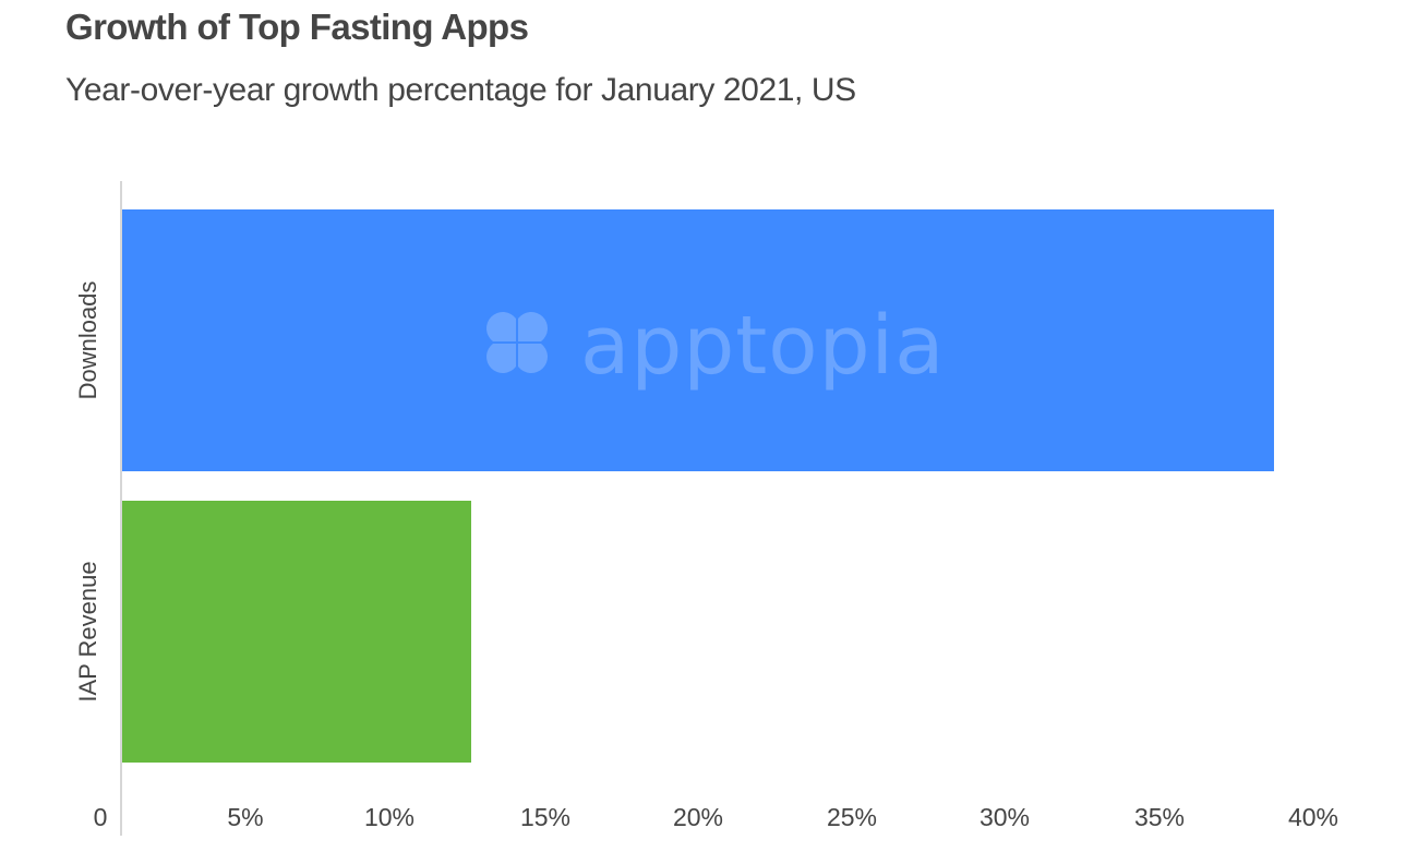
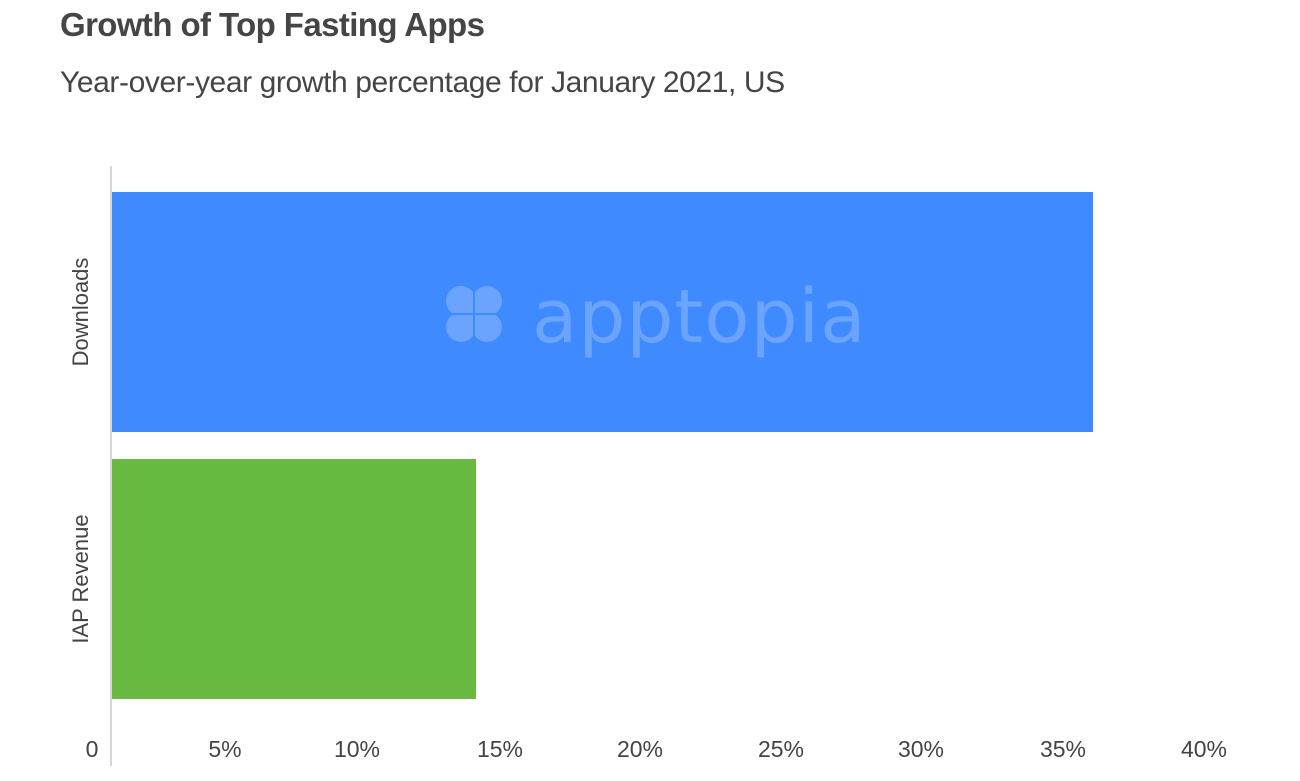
Downloads: 38.0% -> 35.3%
IAP Revenue: 11.5% -> 13.1%
